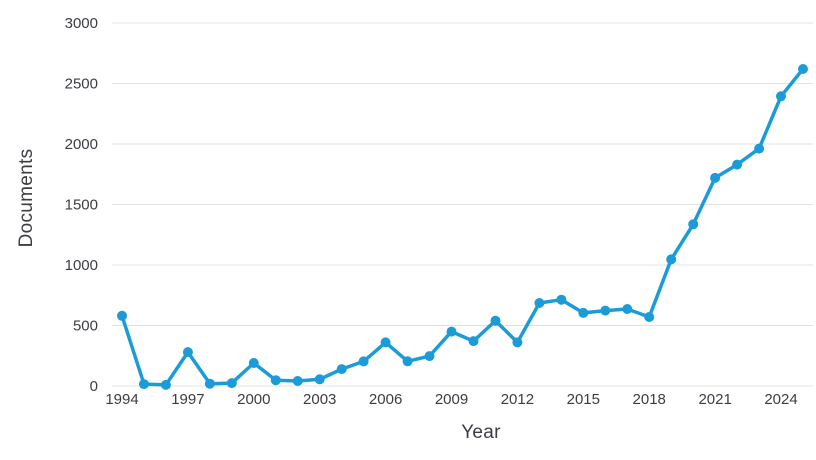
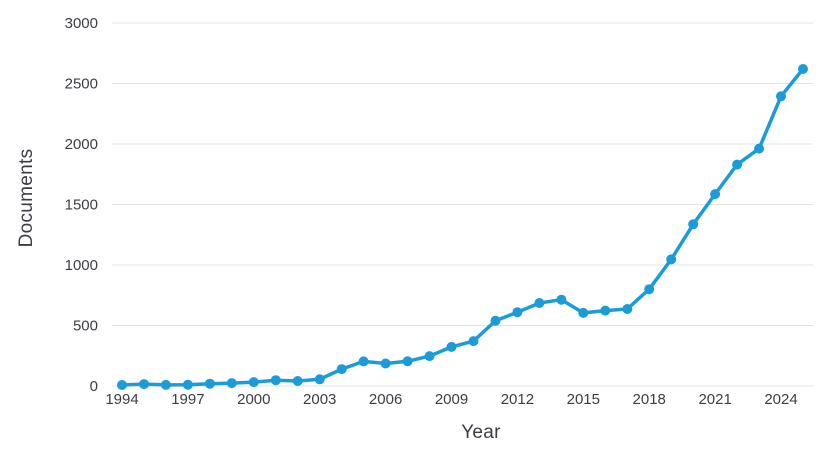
1994: 580 -> 10
1997: 280 -> 10
2000: 190 -> 30
2006: 360 -> 190
2009: 450 -> 320
2012: 360 -> 610
2018: 570 -> 800
2021: 1720 -> 1590
